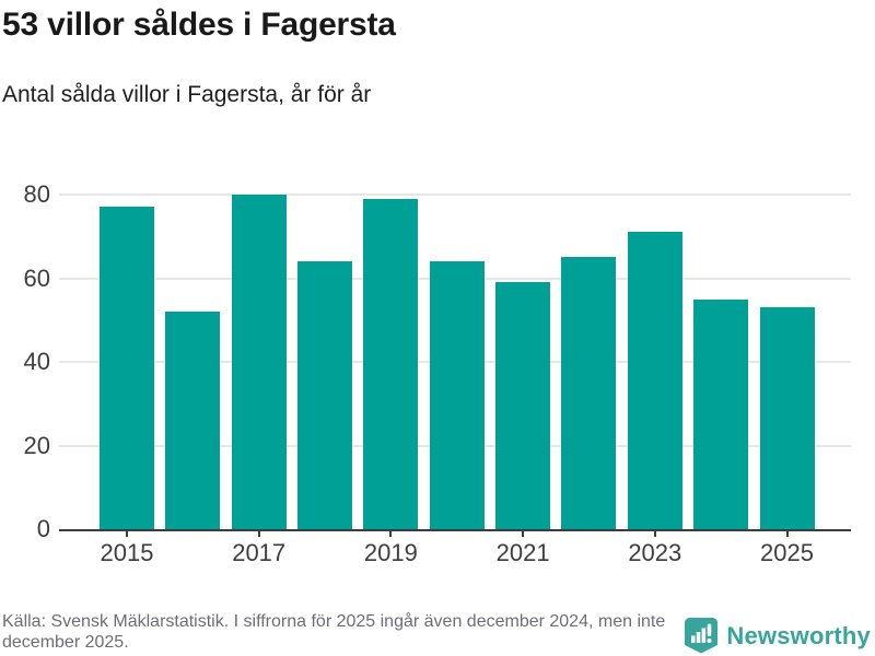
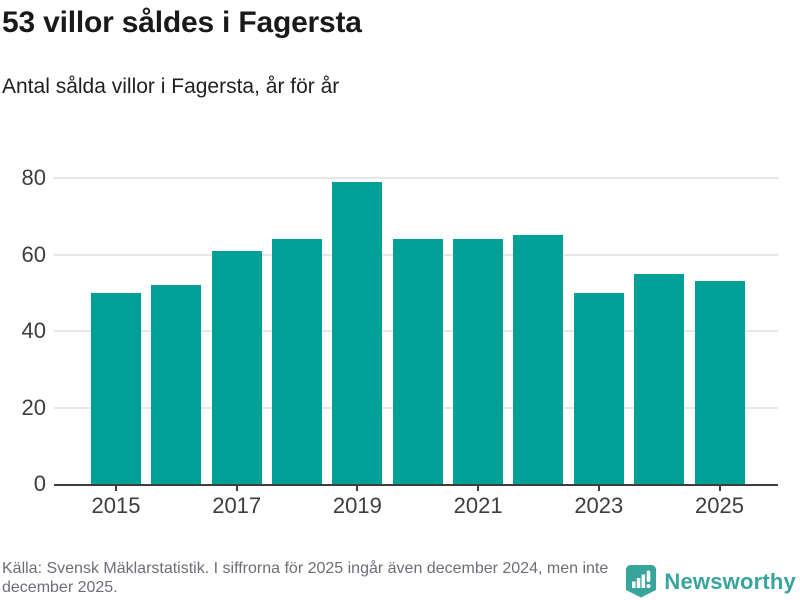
2015: 77 -> 50
2017: 80 -> 61
2021: 59 -> 64
2023: 71 -> 50
